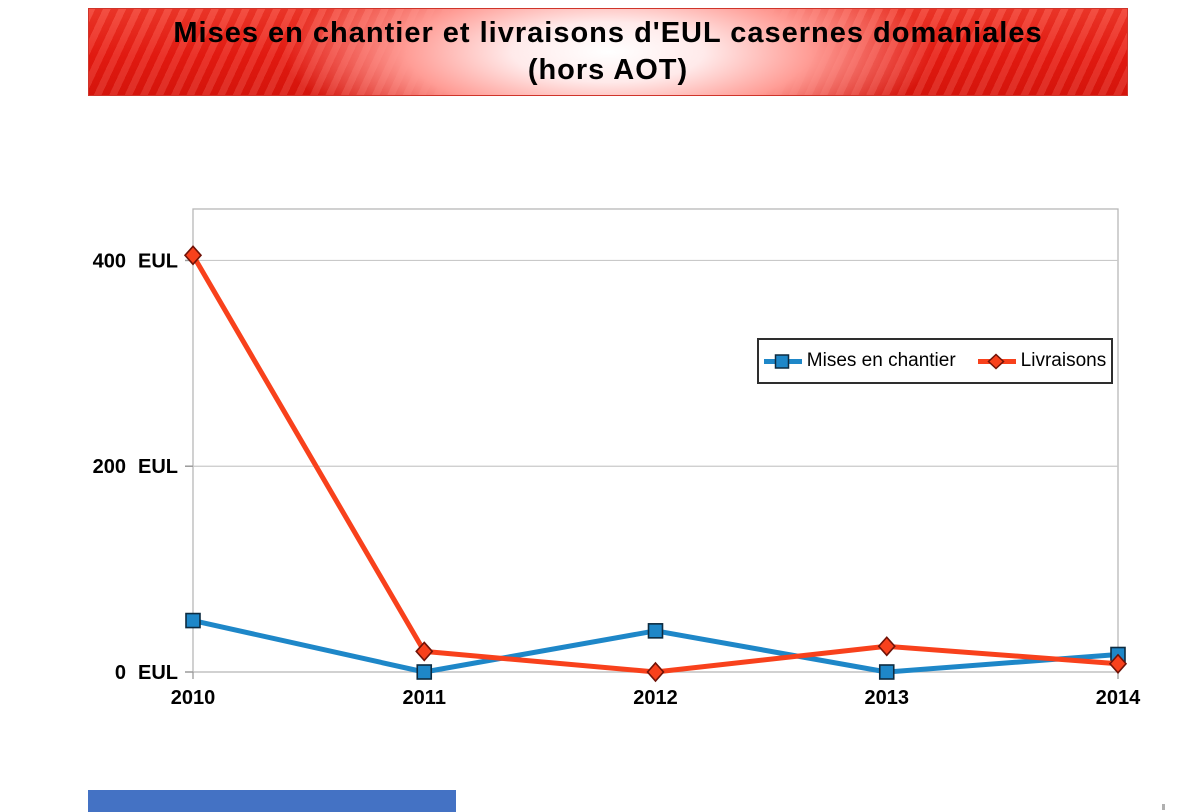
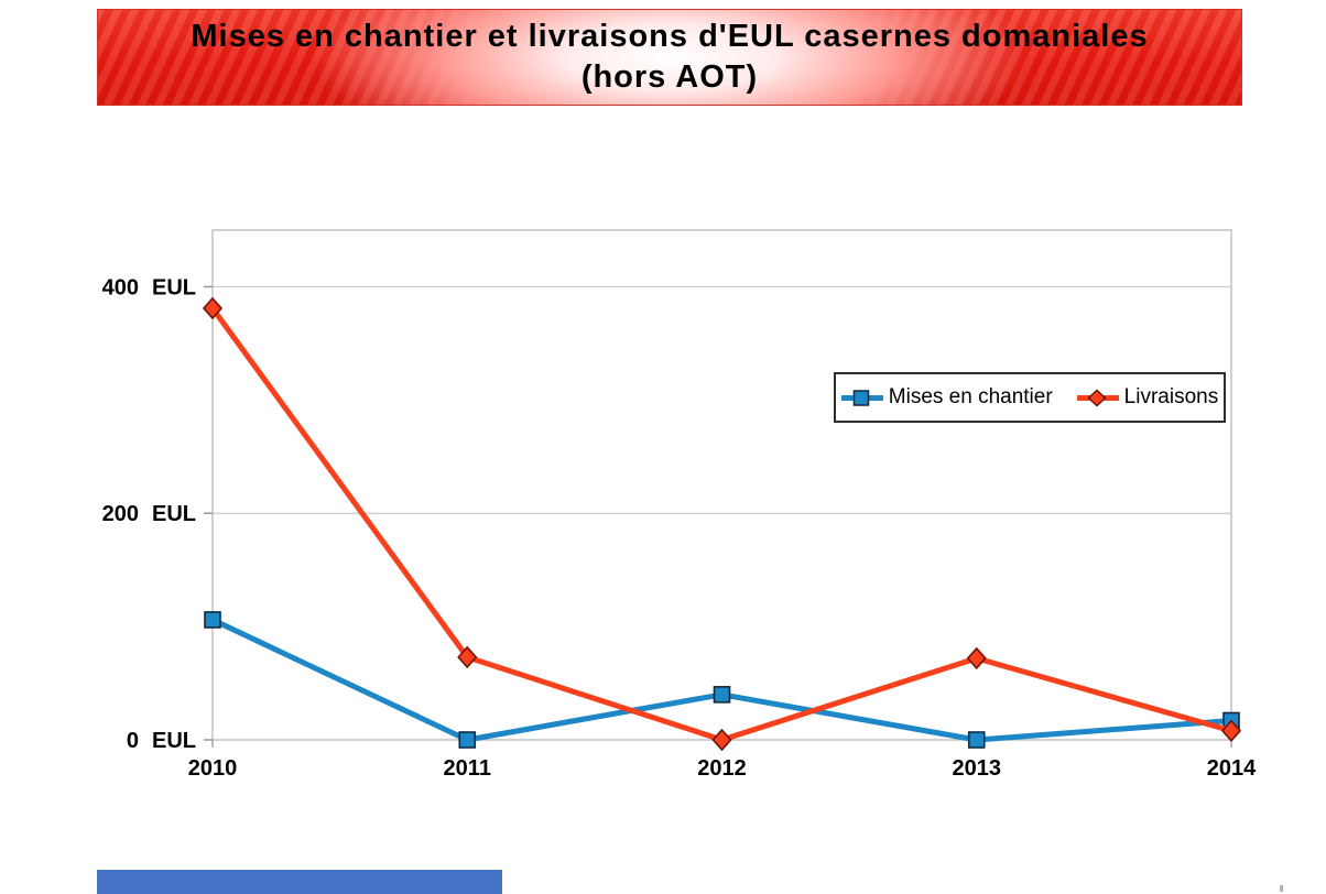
Mises en chantier/2010: 50 -> 106
Livraisons/2010: 405 -> 381
Livraisons/2011: 20 -> 73
Livraisons/2013: 25 -> 72
